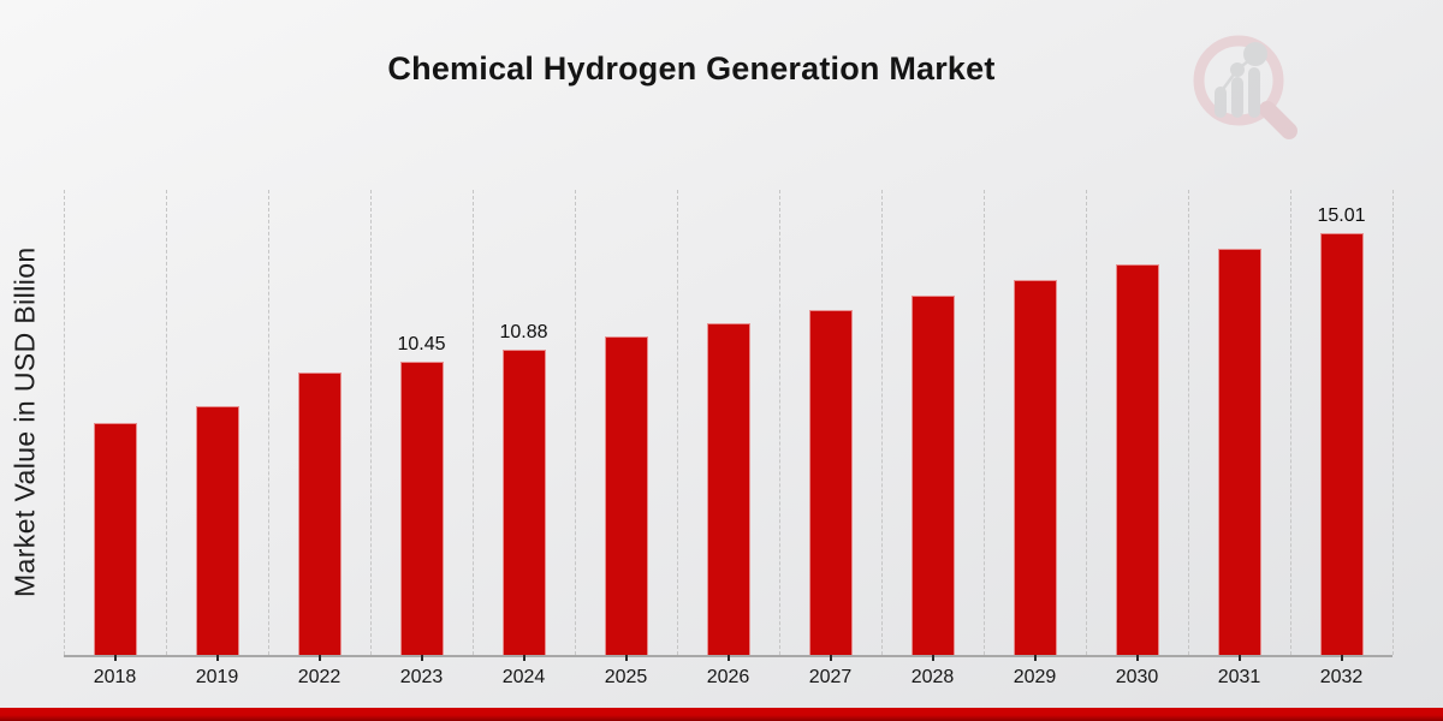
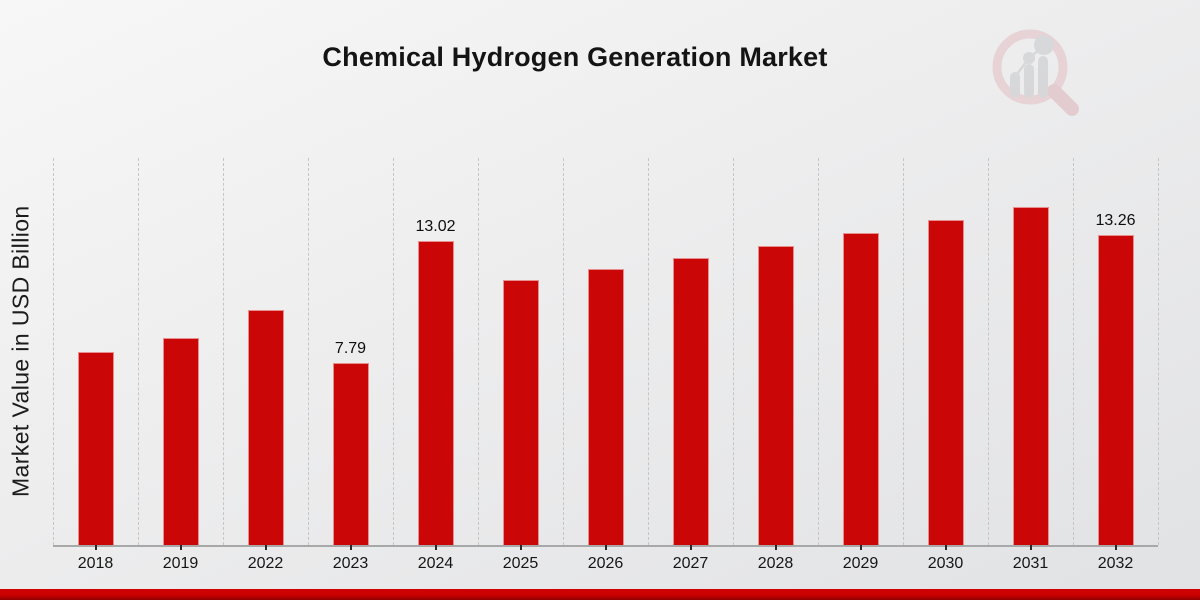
2023: 10.45 -> 7.79
2024: 10.88 -> 13.02
2032: 15.01 -> 13.26
